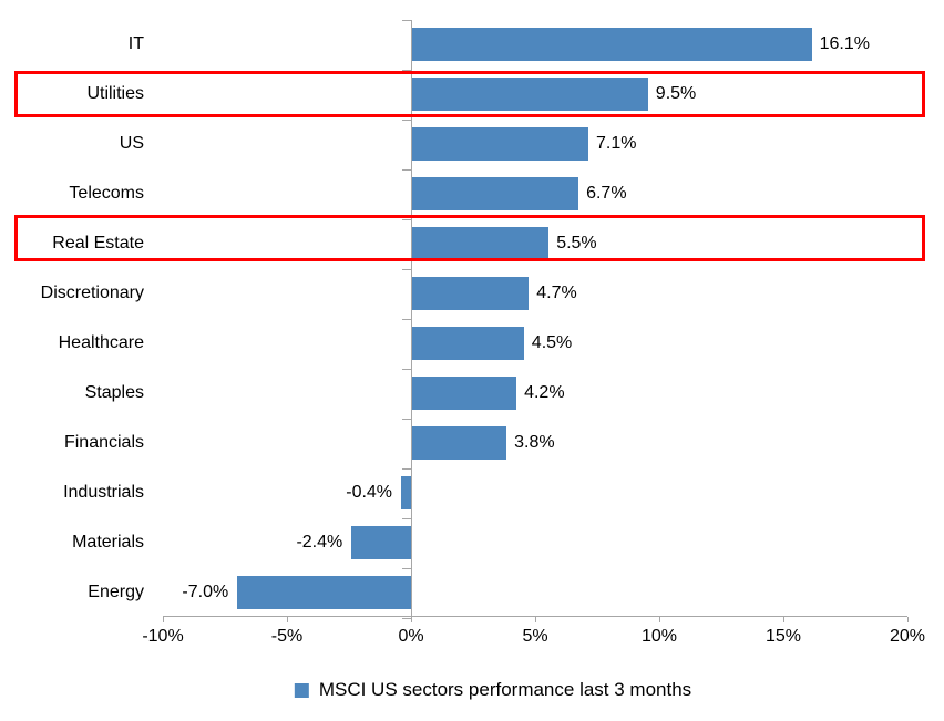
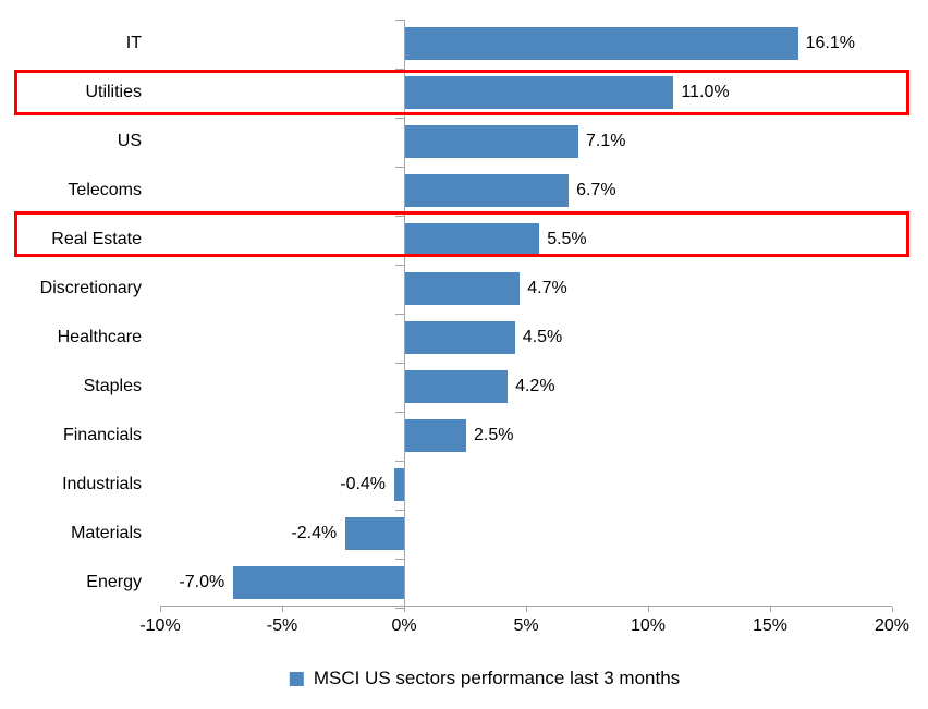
Utilities: 9.5% -> 11.0%
Financials: 3.8% -> 2.5%
